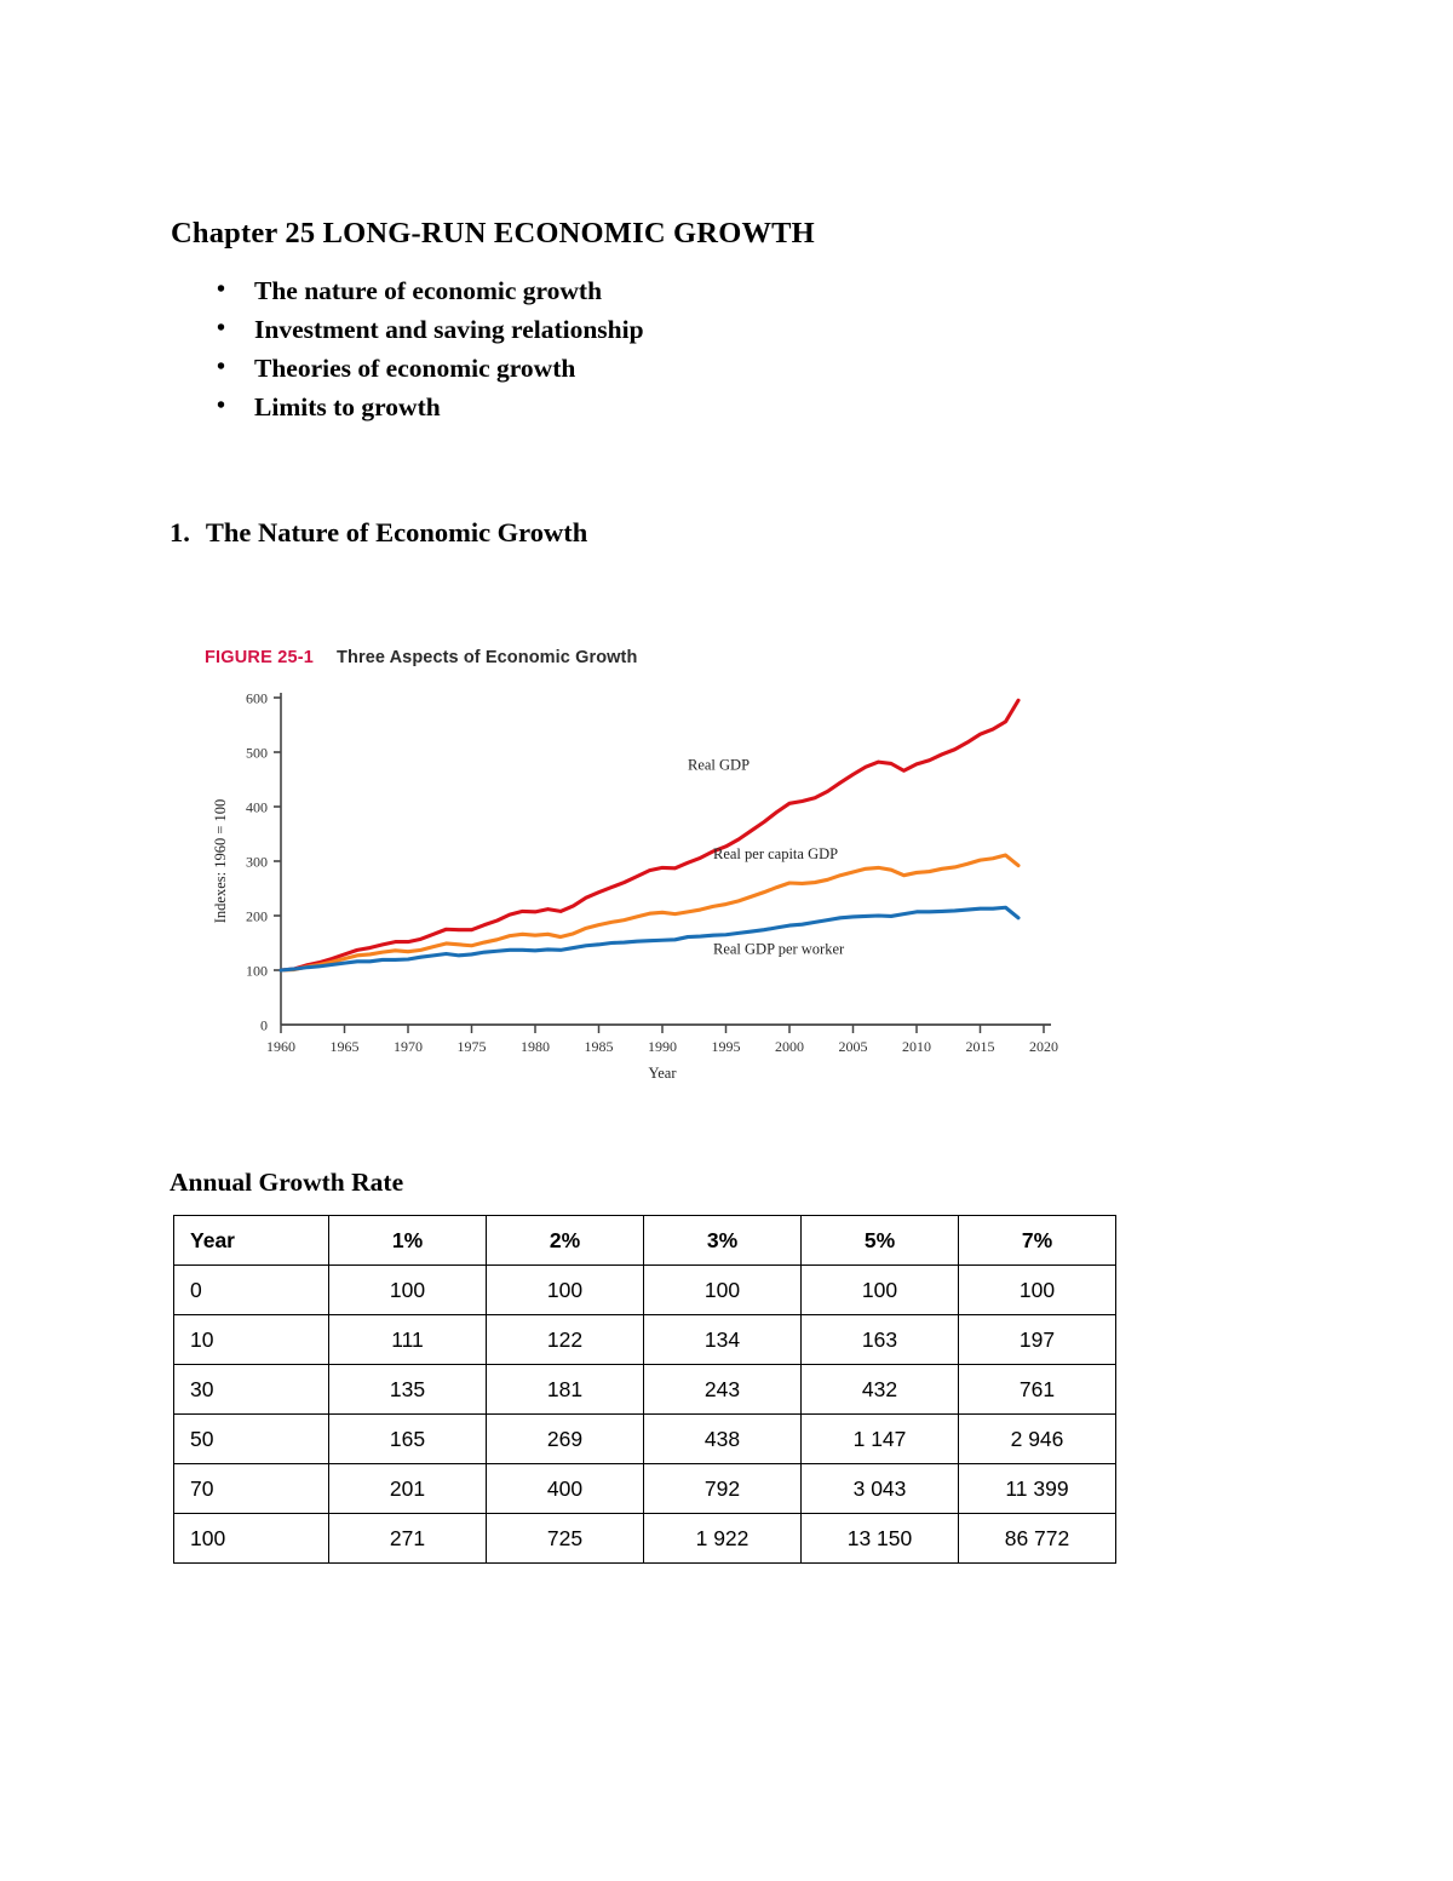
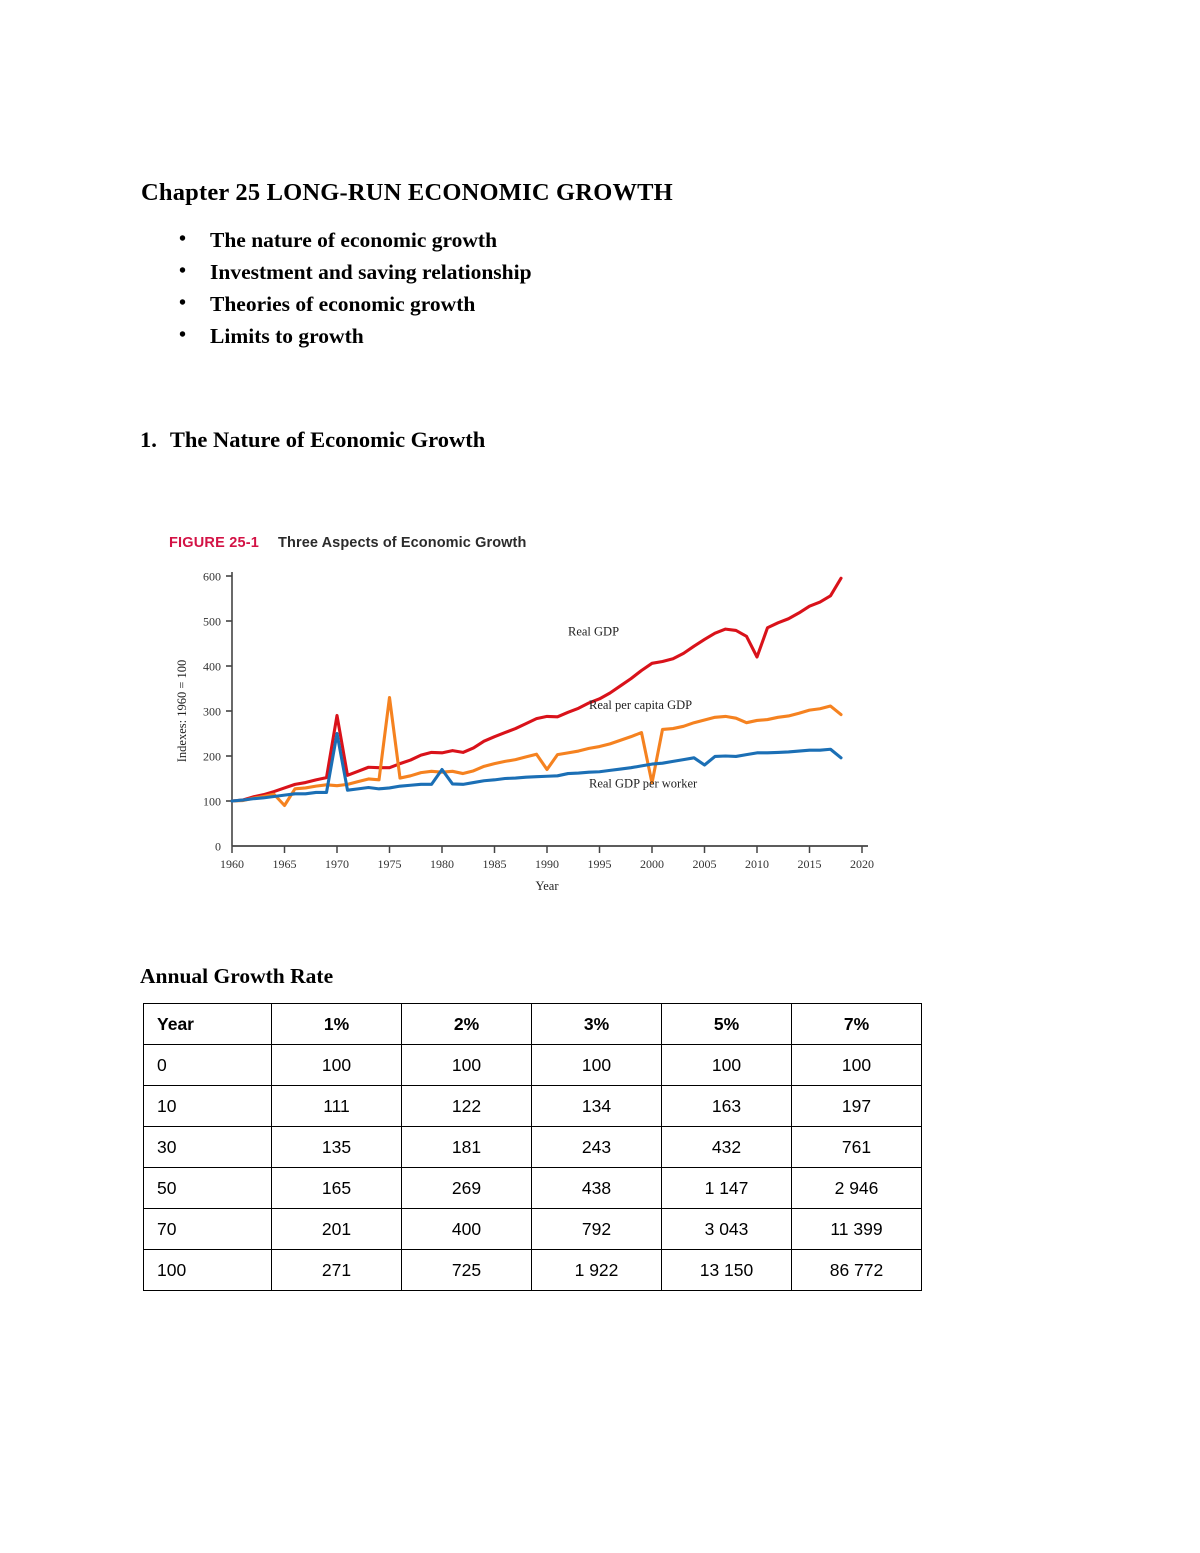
Real per capita GDP/1965: 120 -> 90
Real GDP/1970: 150 -> 290
Real GDP per worker/1970: 120 -> 250
Real per capita GDP/1975: 140 -> 330
Real GDP per worker/1980: 140 -> 170
Real per capita GDP/1990: 210 -> 170
Real per capita GDP/2000: 260 -> 140
Real GDP per worker/2005: 200 -> 180
Real GDP/2010: 480 -> 420
